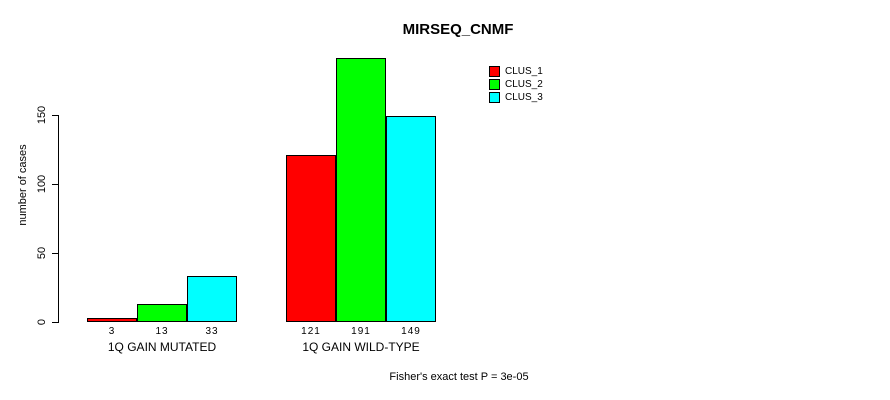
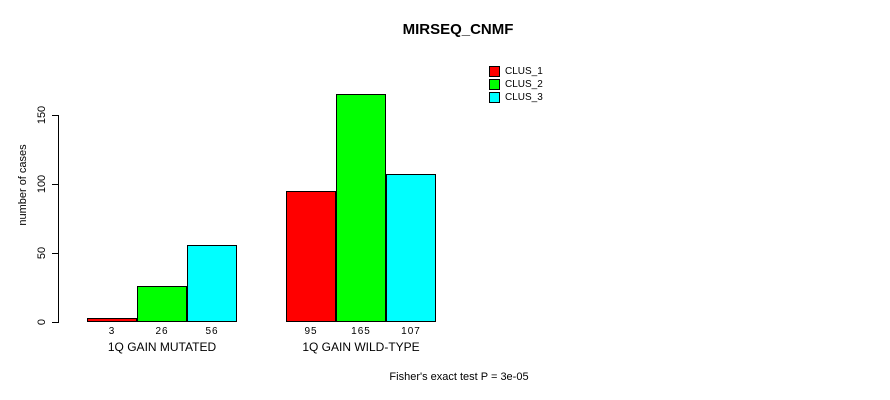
CLUS_2/1Q GAIN MUTATED: 13 -> 26
CLUS_3/1Q GAIN MUTATED: 33 -> 56
CLUS_1/1Q GAIN WILD-TYPE: 121 -> 95
CLUS_2/1Q GAIN WILD-TYPE: 191 -> 165
CLUS_3/1Q GAIN WILD-TYPE: 149 -> 107
